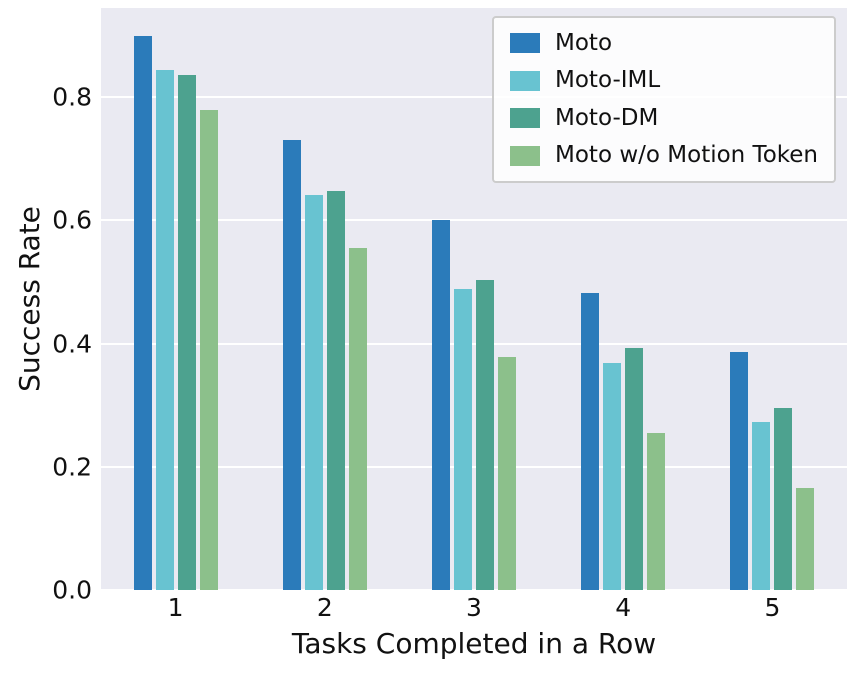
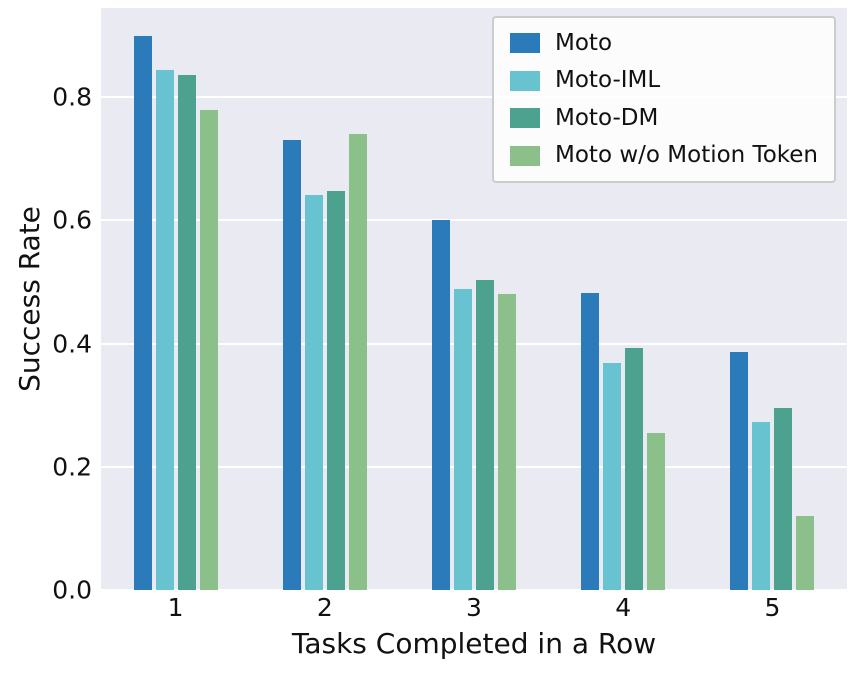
Moto w/o Motion Token/2: 0.56 -> 0.74
Moto w/o Motion Token/3: 0.38 -> 0.48
Moto w/o Motion Token/5: 0.17 -> 0.12
